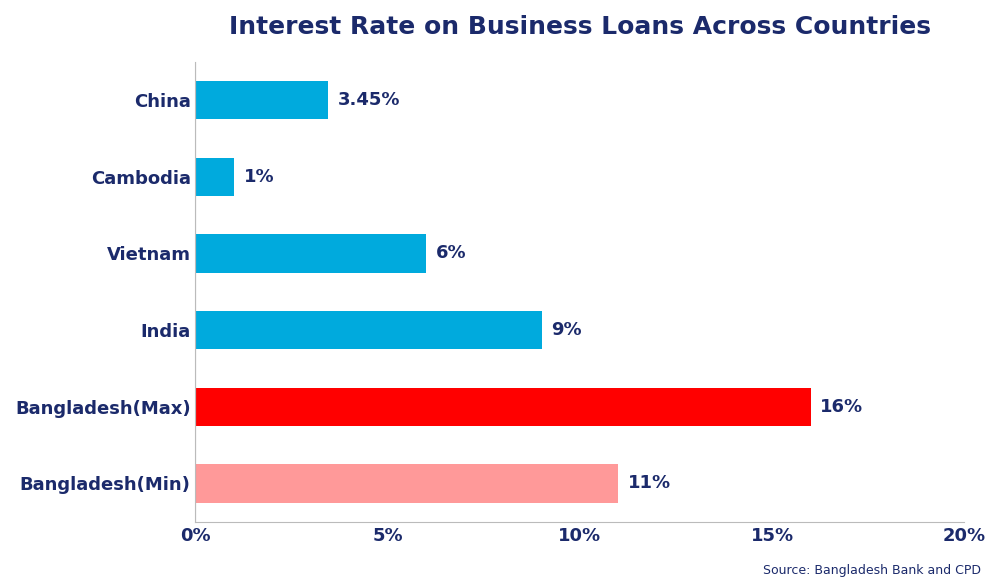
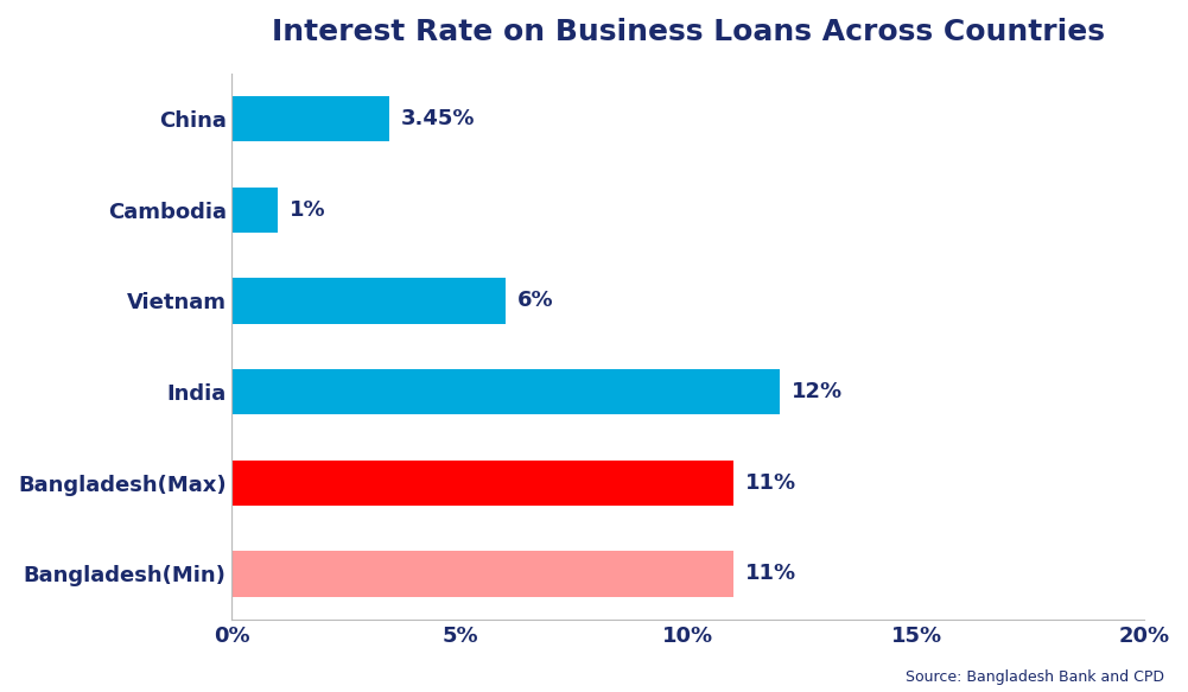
India: 9% -> 12%
Bangladesh(Max): 16% -> 11%
